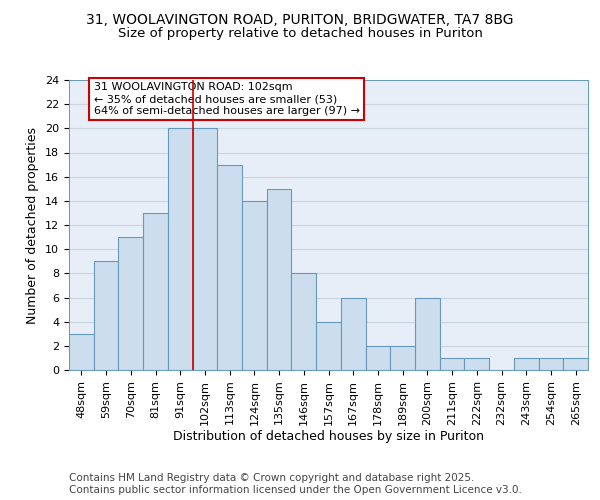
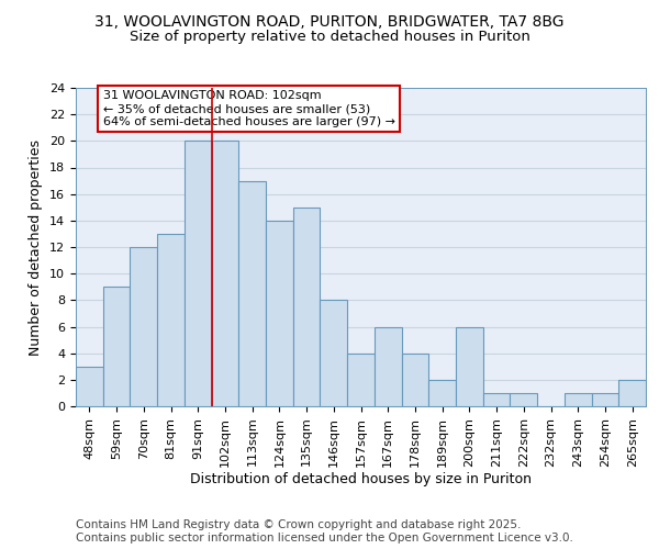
70sqm: 11 -> 12
178sqm: 2 -> 4
265sqm: 1 -> 2
